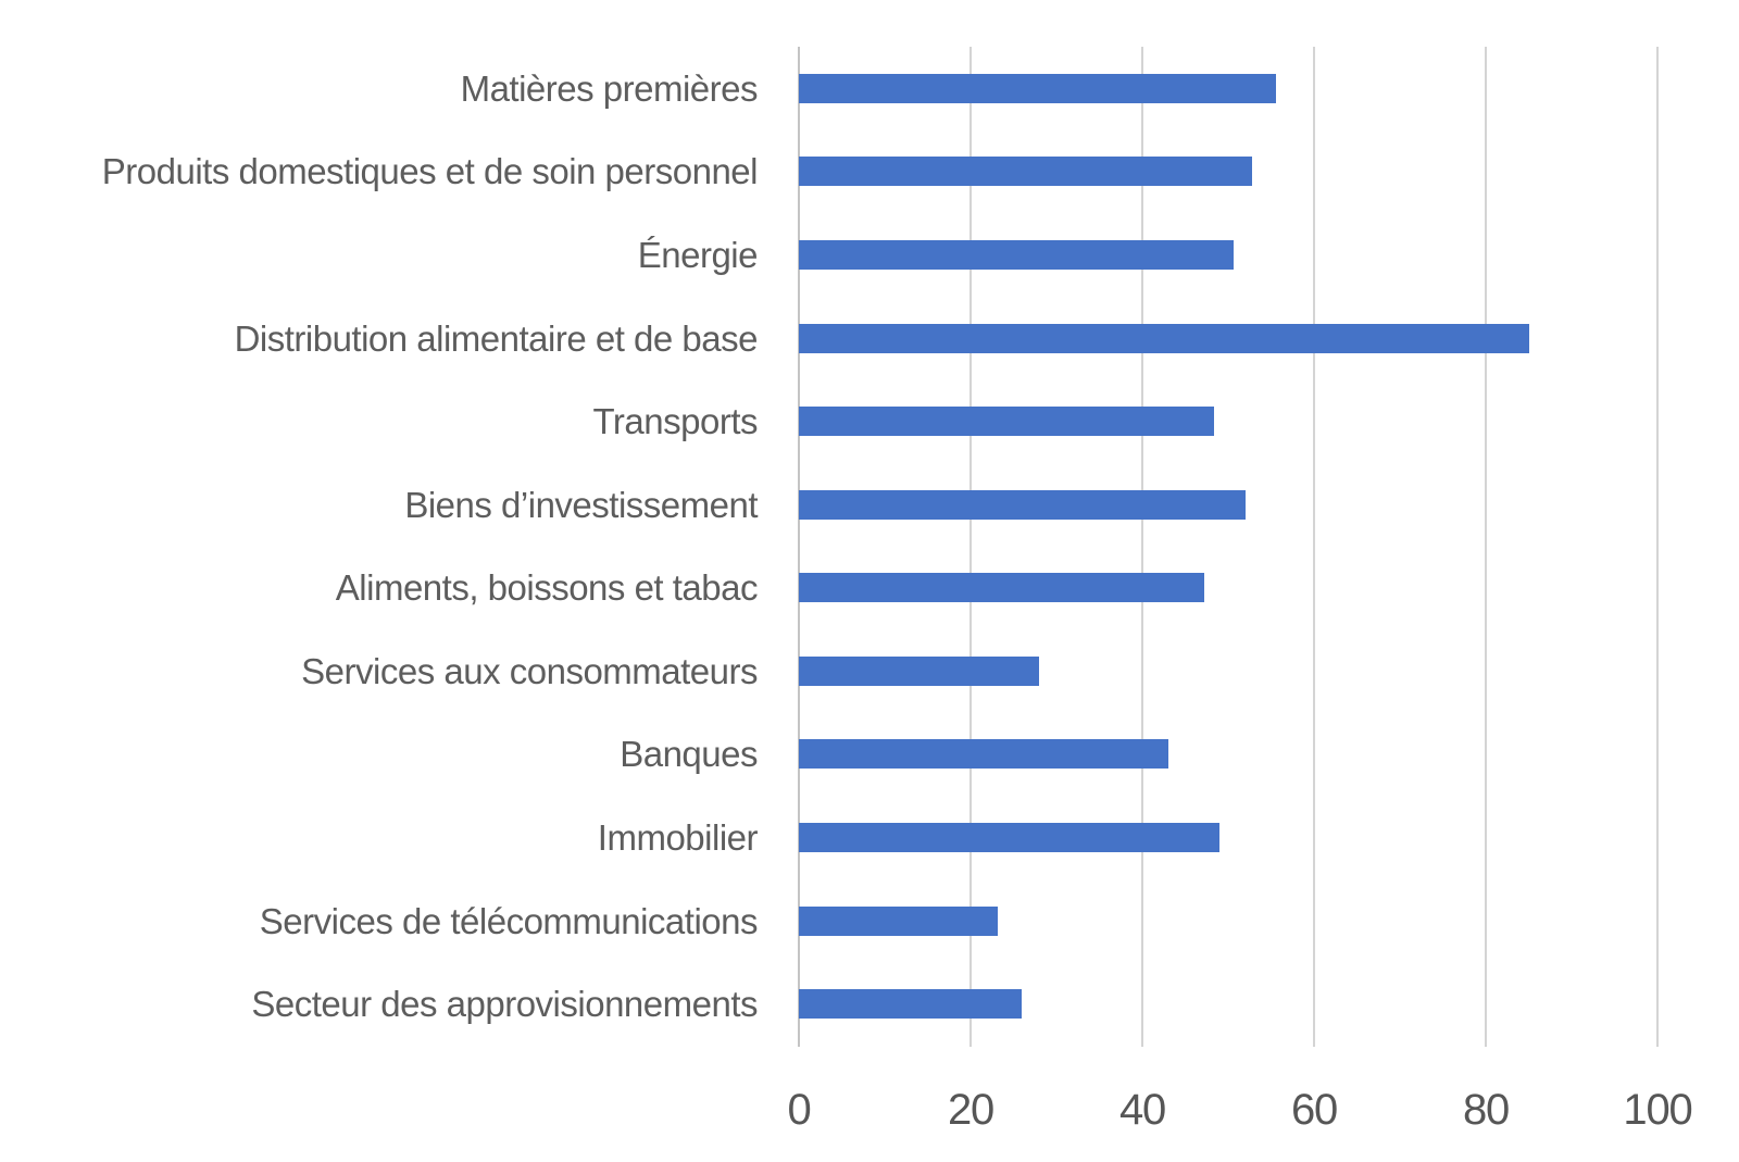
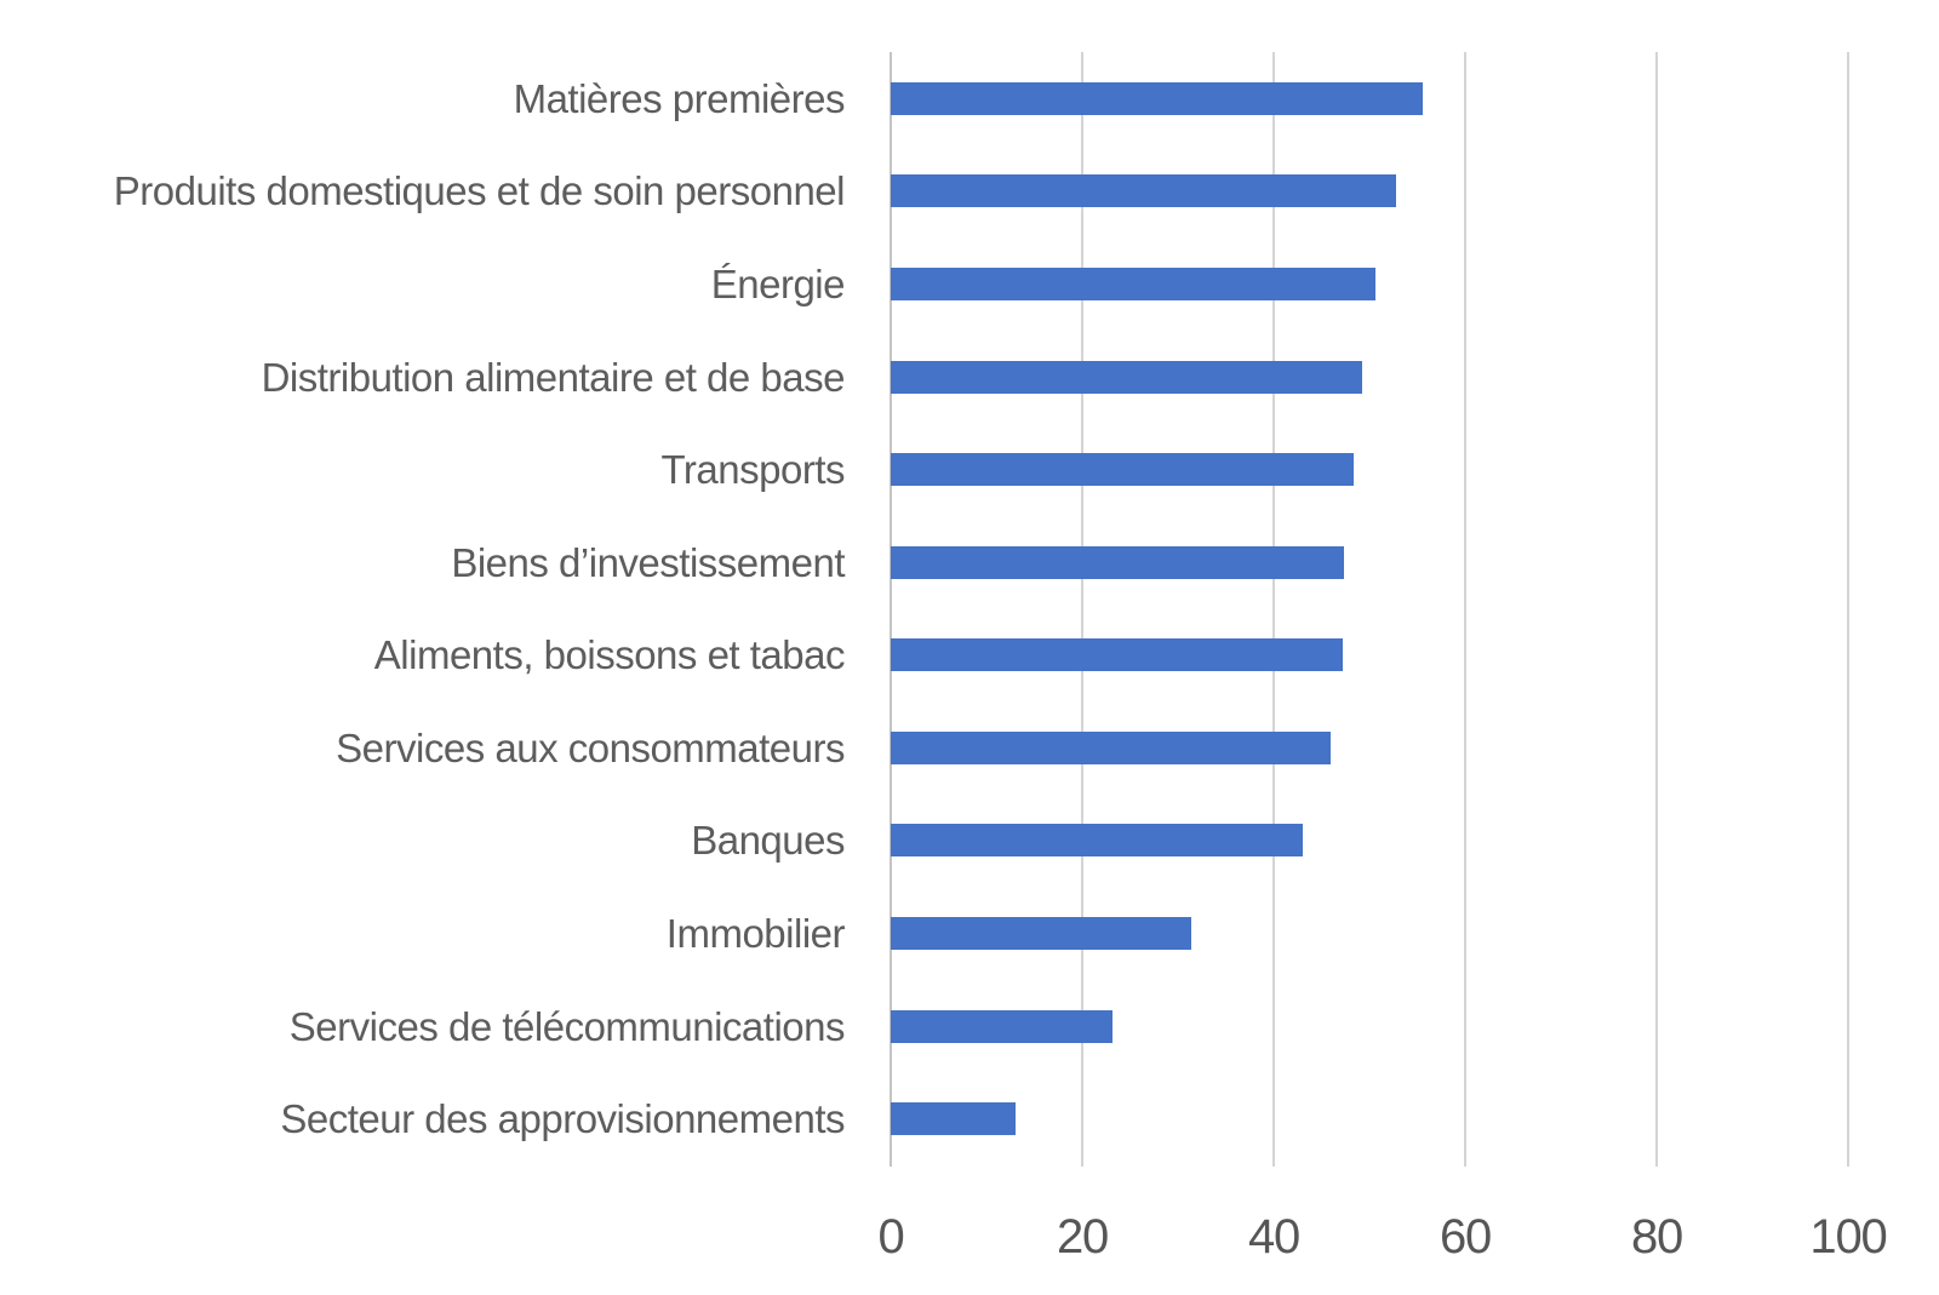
Distribution alimentaire et de base: 85 -> 49
Biens d’investissement: 52 -> 47
Services aux consommateurs: 28 -> 46
Immobilier: 49 -> 31
Secteur des approvisionnements: 26 -> 13
